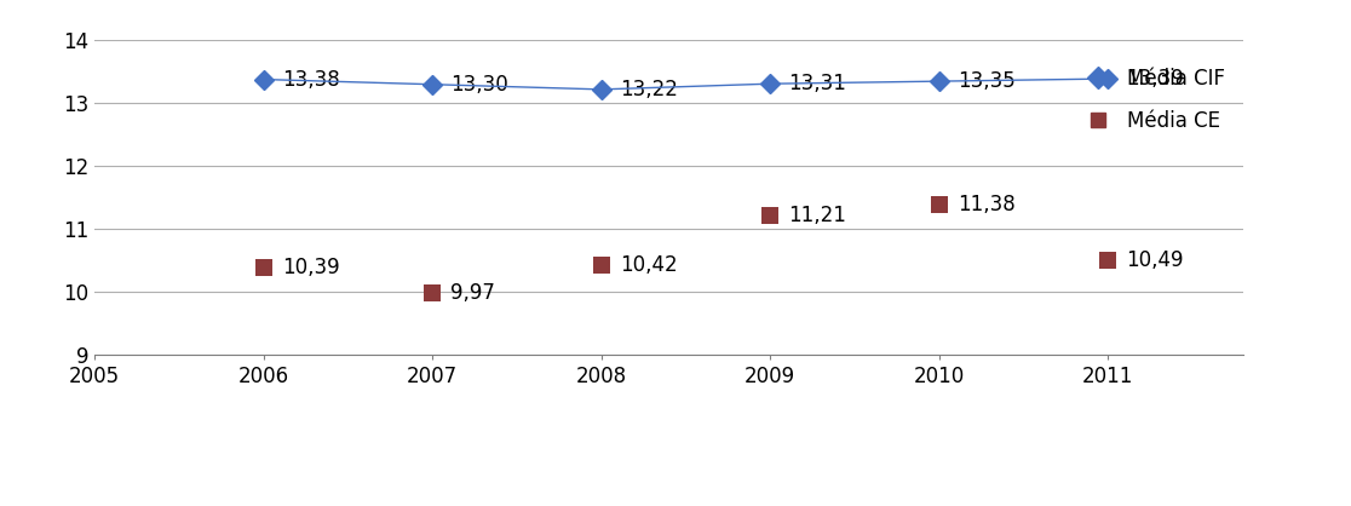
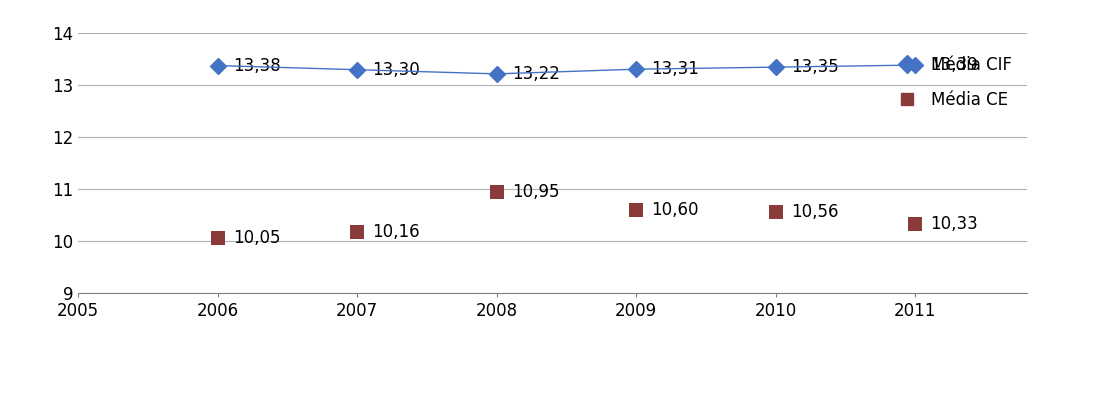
Média CE/2006: 10,39 -> 10,05
Média CE/2007: 9,97 -> 10,16
Média CE/2008: 10,42 -> 10,95
Média CE/2009: 11,21 -> 10,60
Média CE/2010: 11,38 -> 10,56
Média CE/2011: 10,49 -> 10,33
